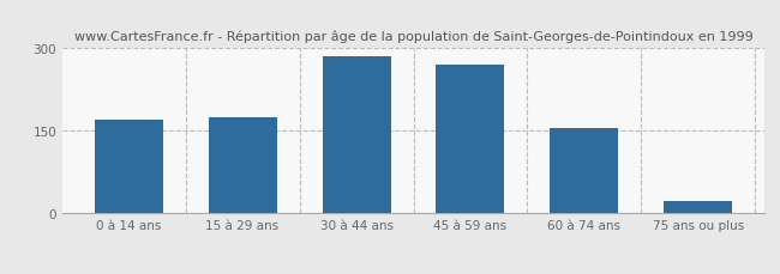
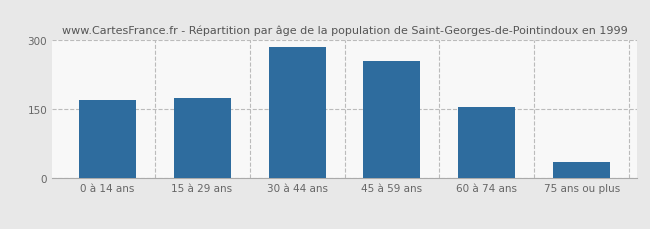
45 à 59 ans: 270 -> 255
75 ans ou plus: 22 -> 35
